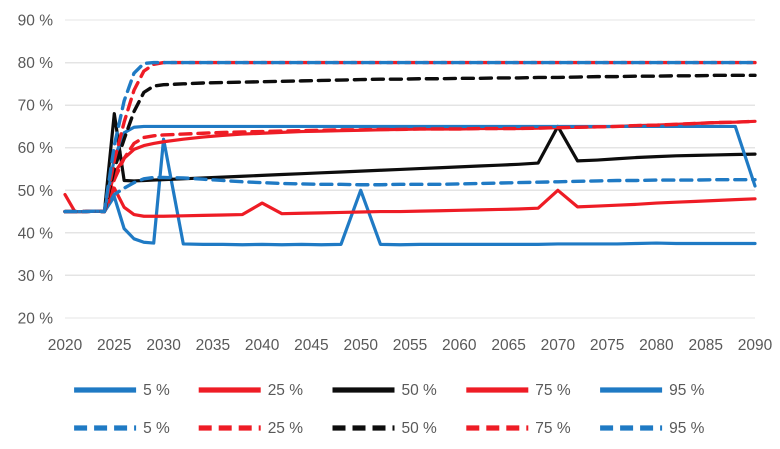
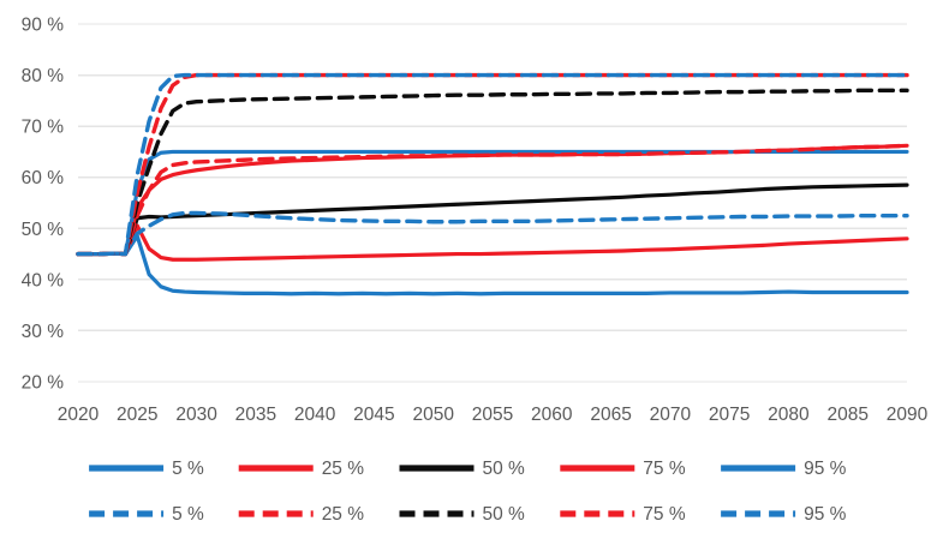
75 %/2020: 49% -> 45%
50 %/2025: 68% -> 52%
5 %/2030: 62% -> 38%
25 %/2040: 47% -> 44%
5 %/2050: 50% -> 37%
25 %/2070: 50% -> 46%
50 %/2070: 65% -> 57%
95 %/2090: 51% -> 65%
